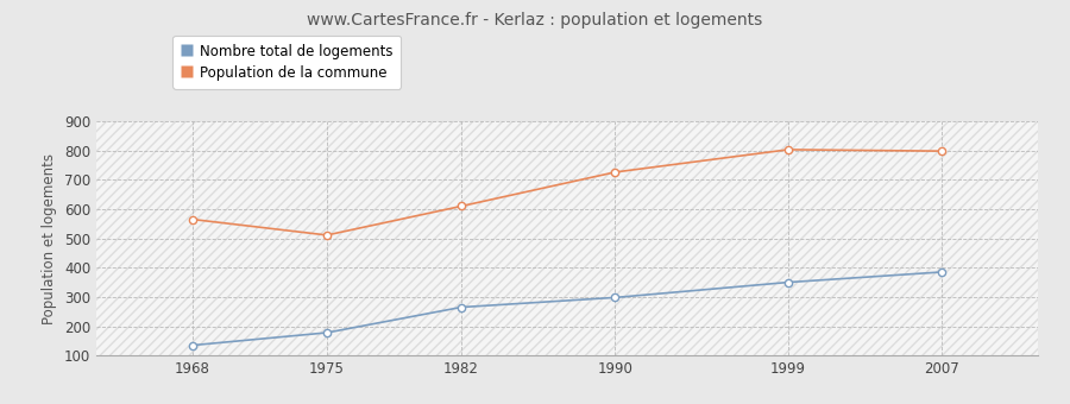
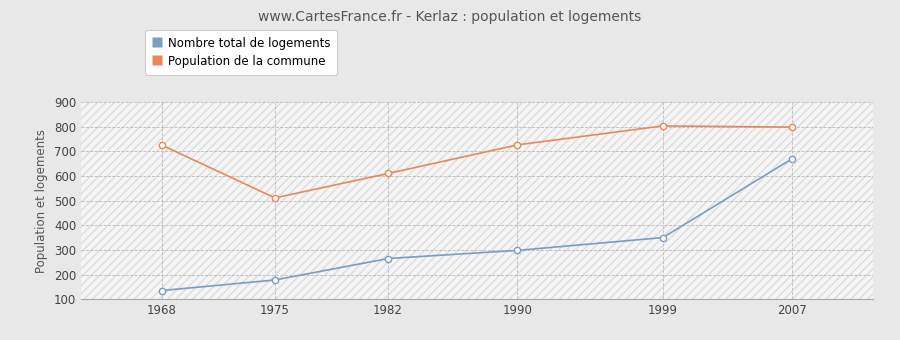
Population de la commune/1968: 565 -> 725
Nombre total de logements/2007: 385 -> 670
